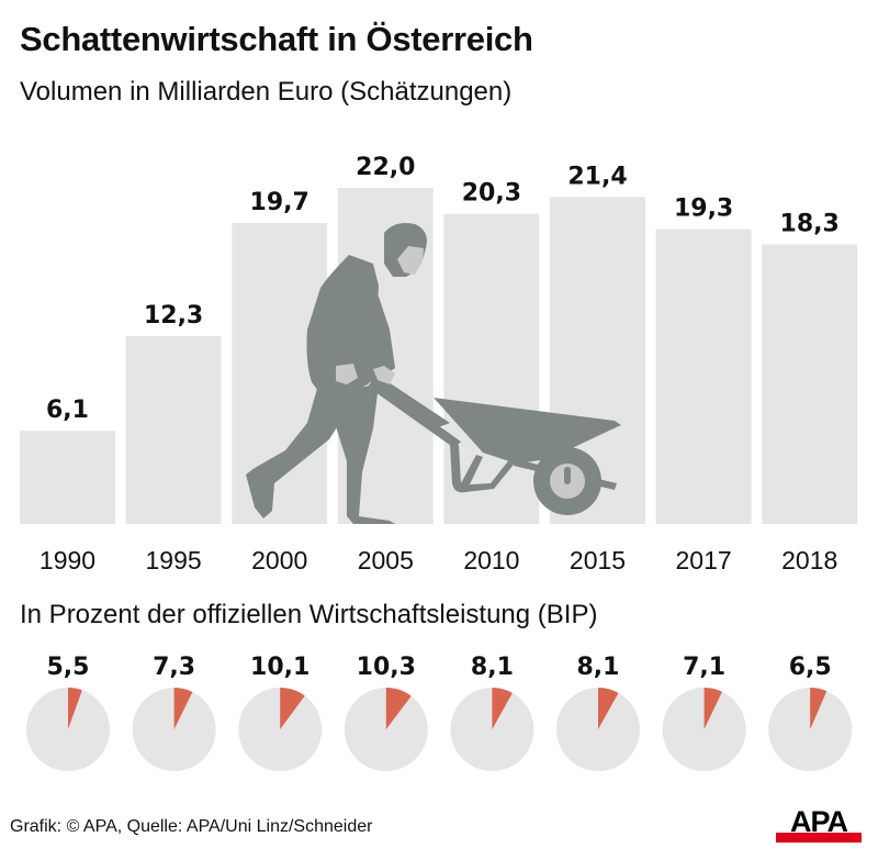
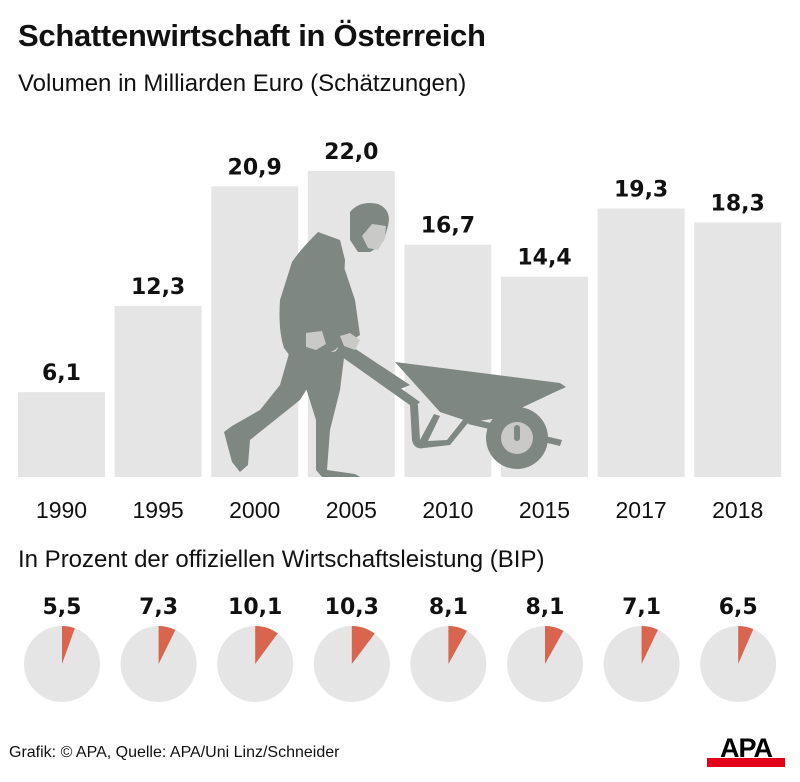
Schattenwirtschaft in Österreich/2000: 19,7 -> 20,9
Schattenwirtschaft in Österreich/2010: 20,3 -> 16,7
Schattenwirtschaft in Österreich/2015: 21,4 -> 14,4
